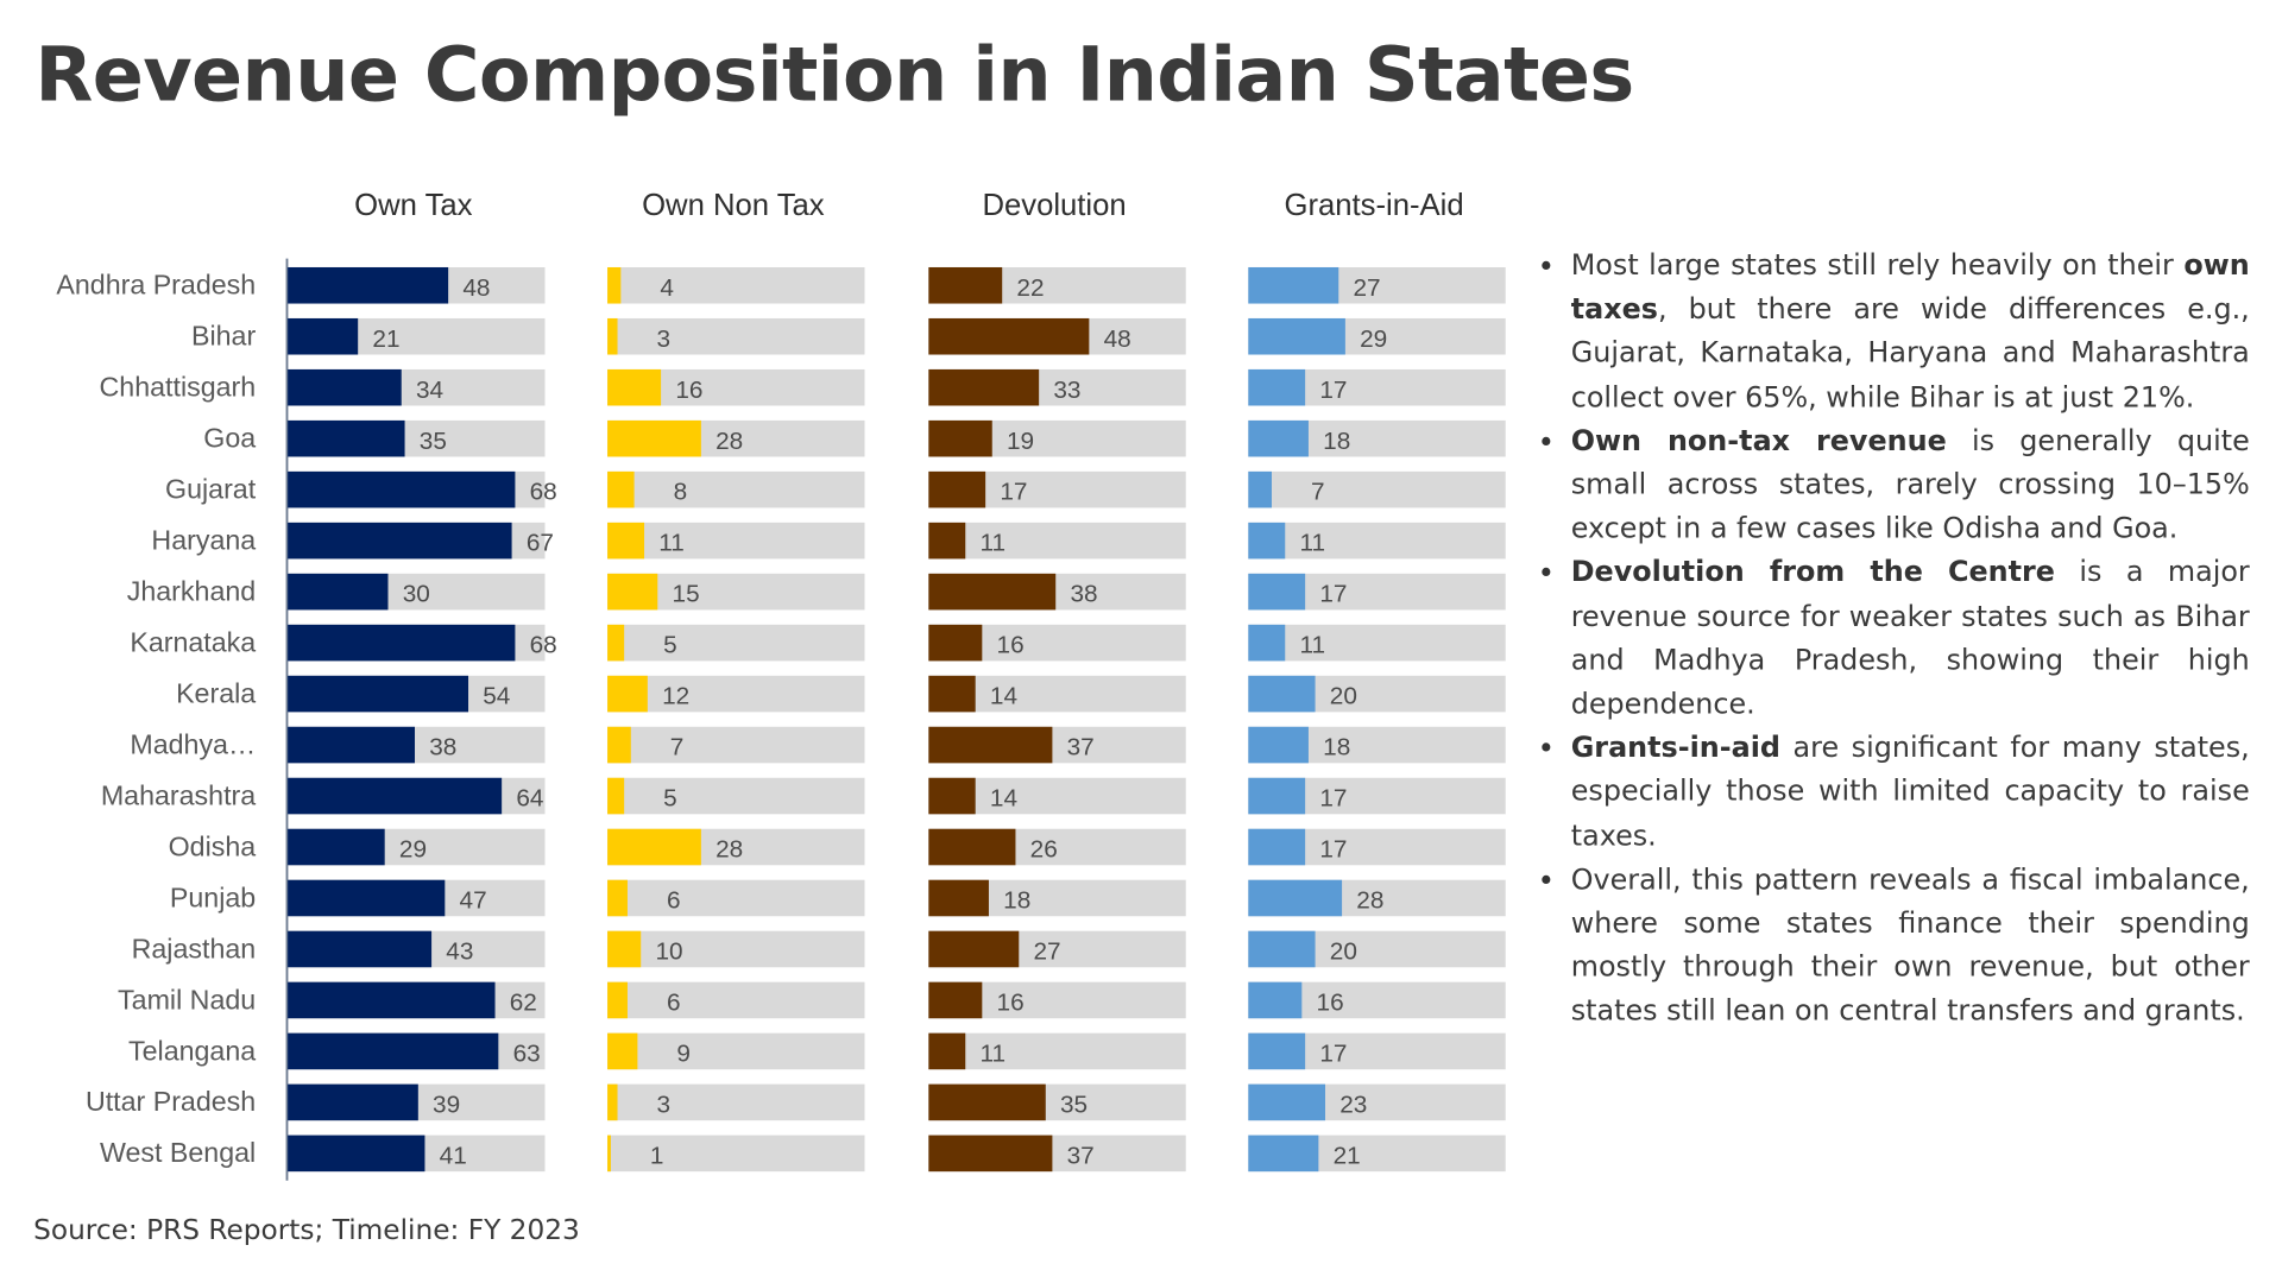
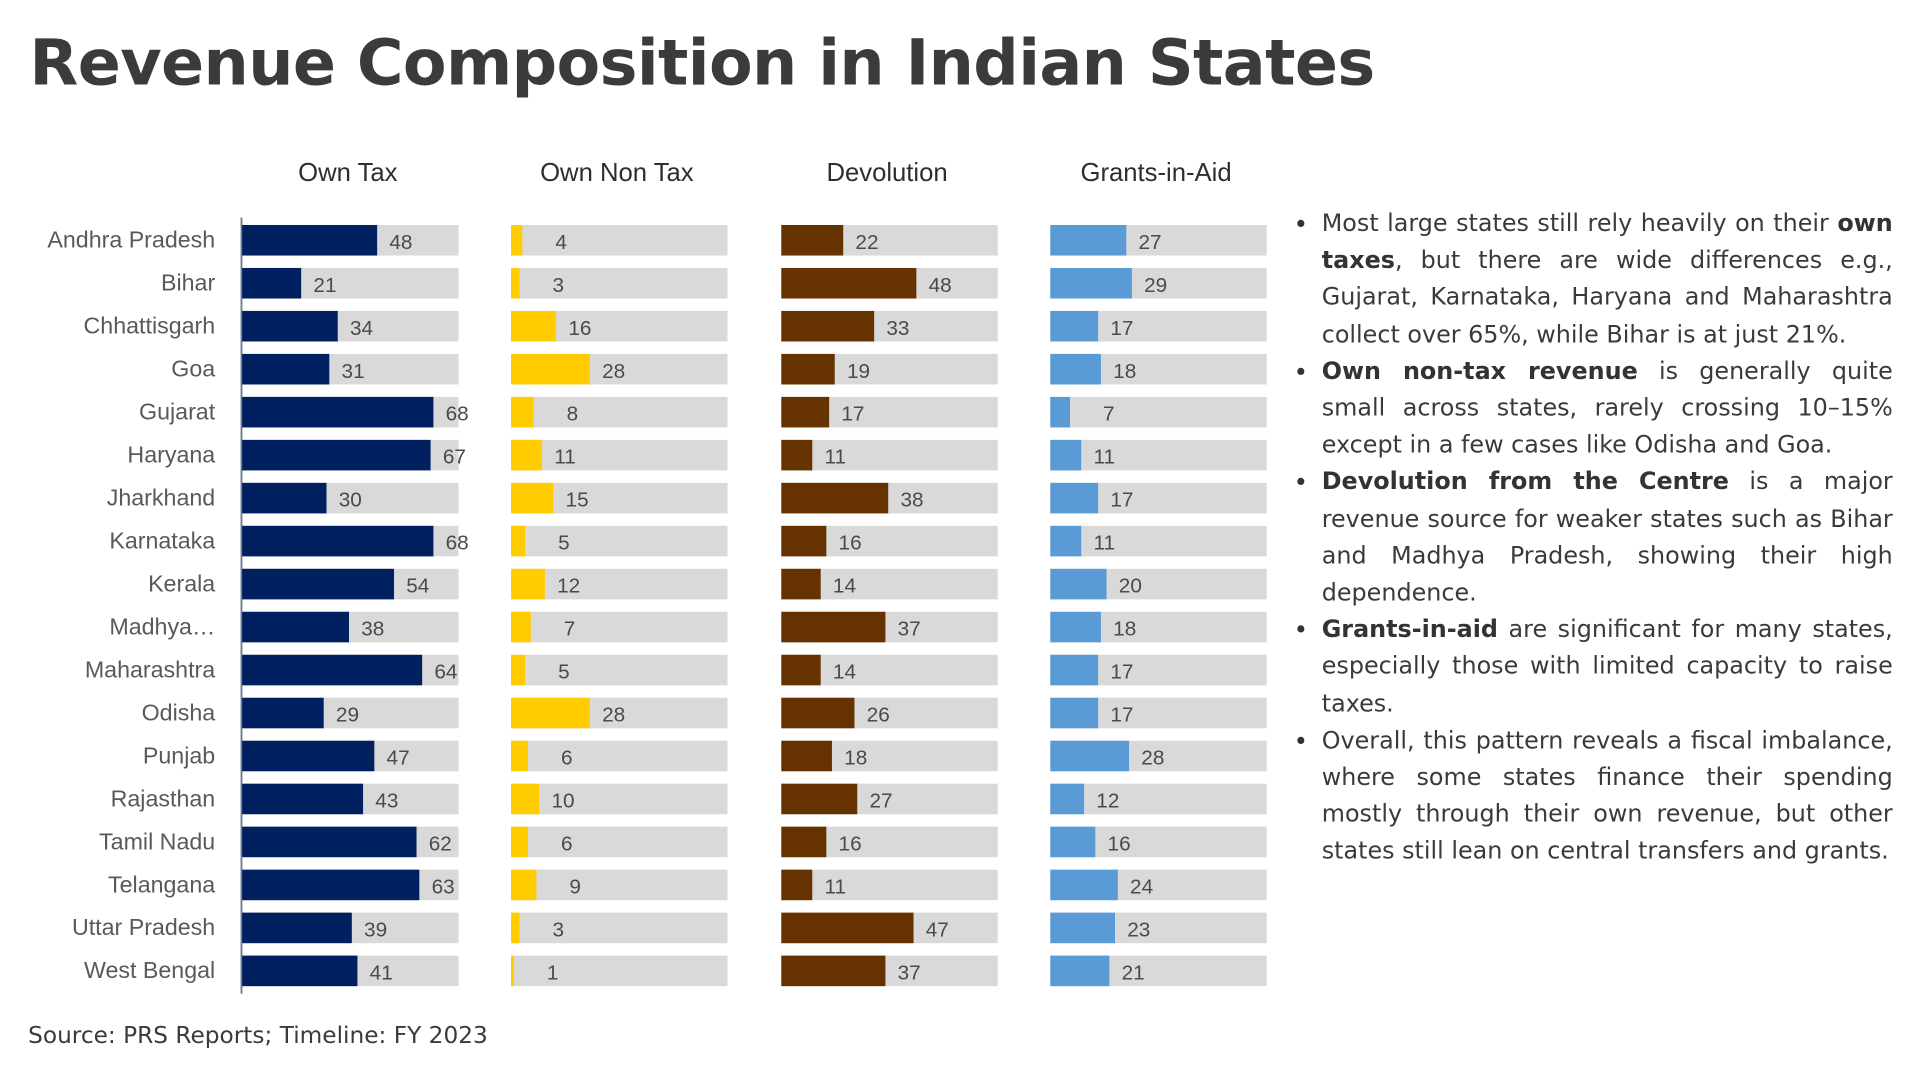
Own Tax/Goa: 35 -> 31
Grants-in-Aid/Rajasthan: 20 -> 12
Grants-in-Aid/Telangana: 17 -> 24
Devolution/Uttar Pradesh: 35 -> 47
